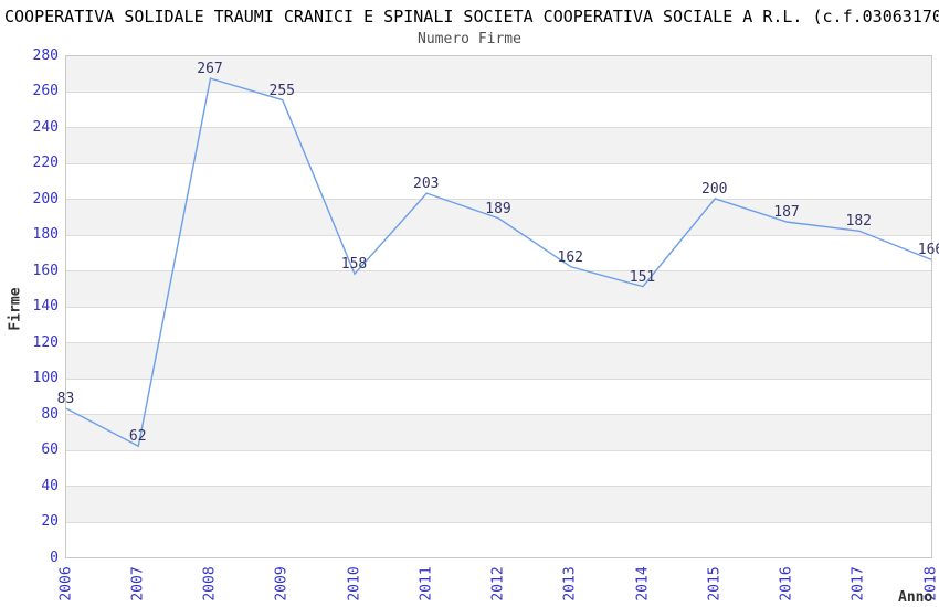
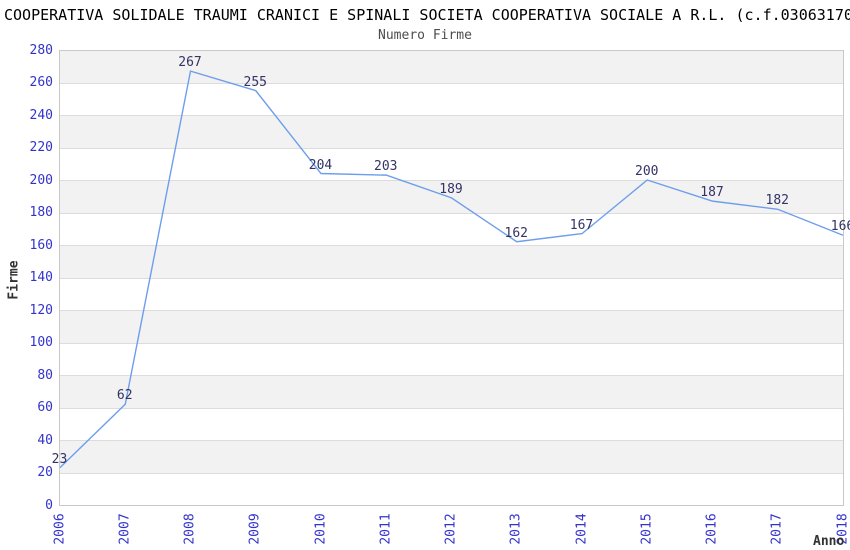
2006: 83 -> 23
2010: 158 -> 204
2014: 151 -> 167
